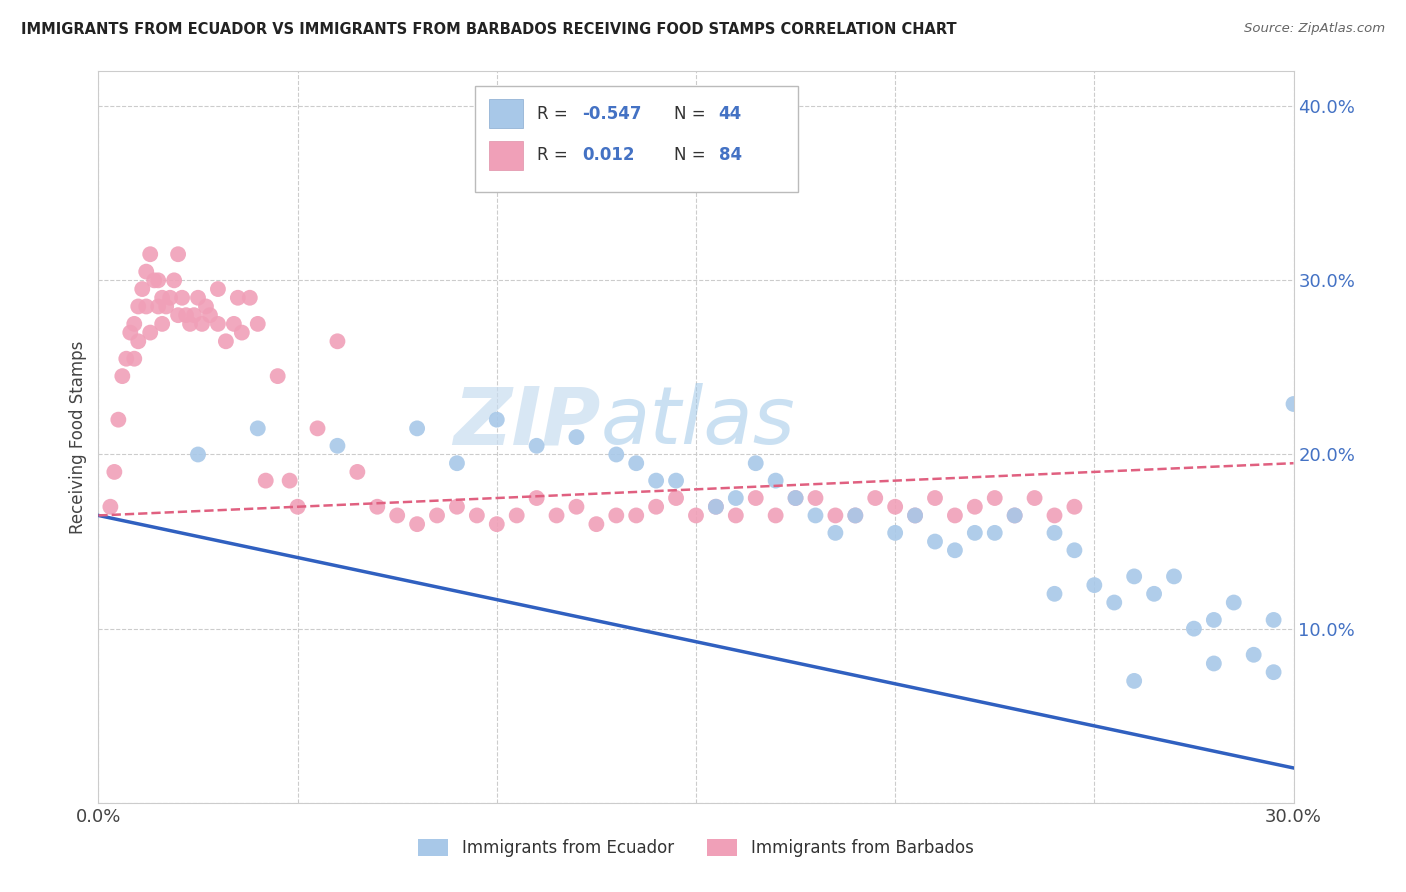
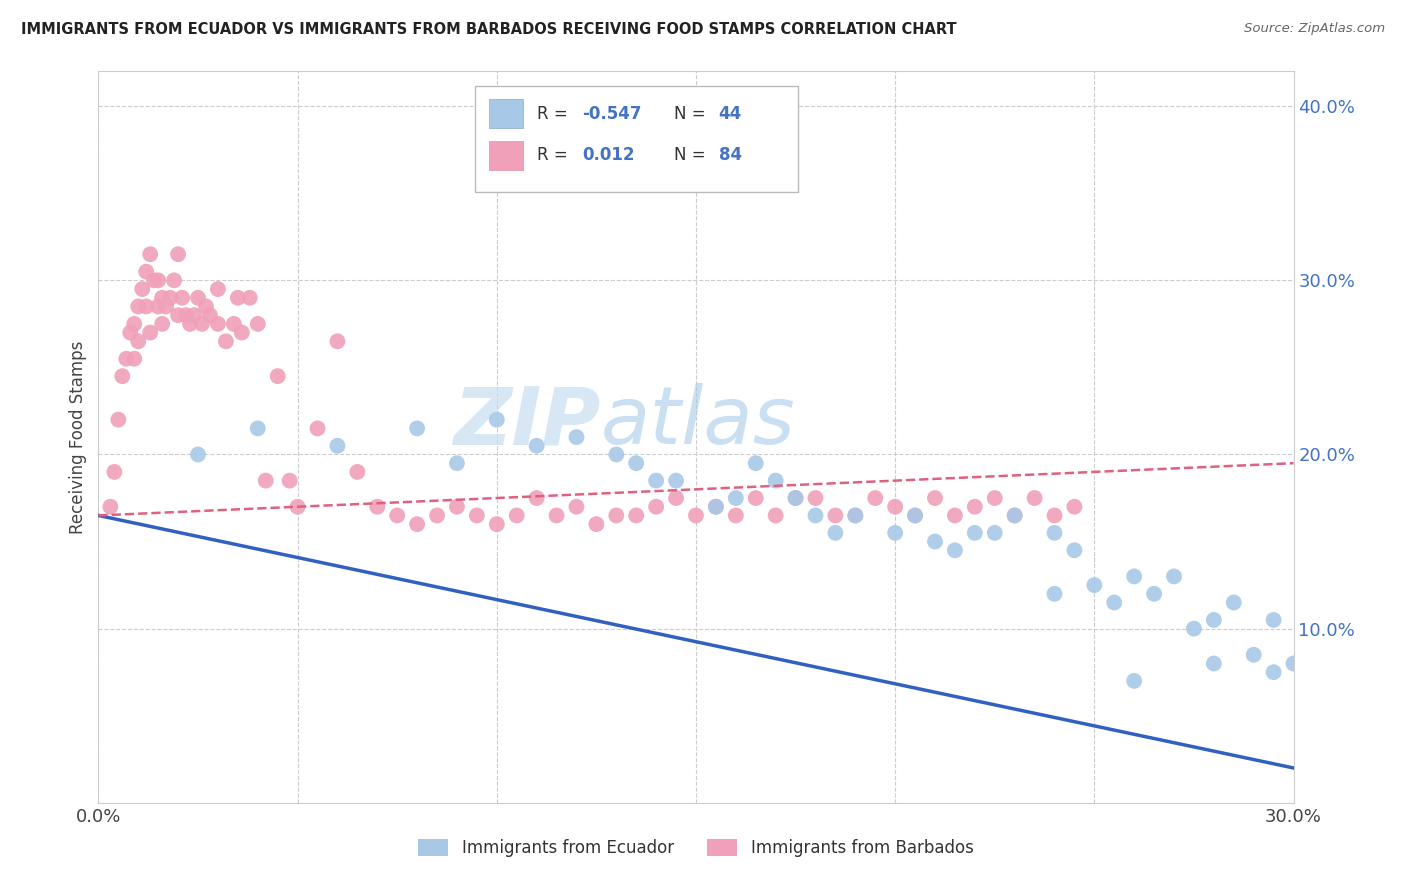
Immigrants from Ecuador/30.0%: 22.9% -> 8.0%
